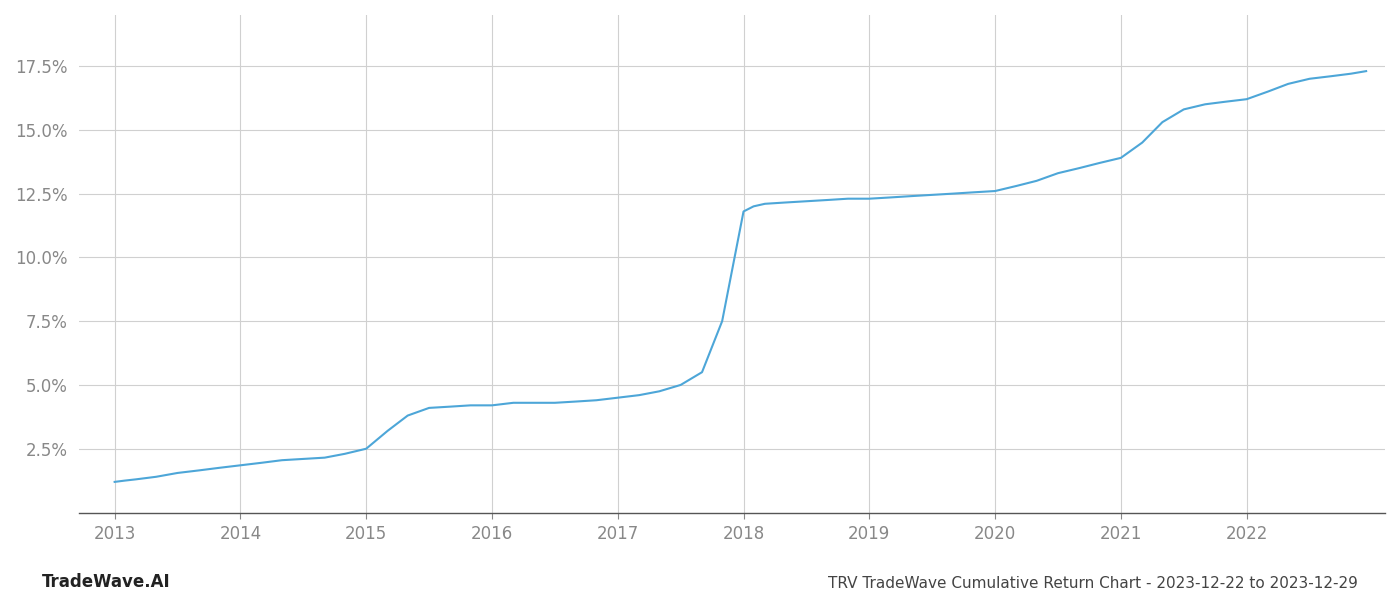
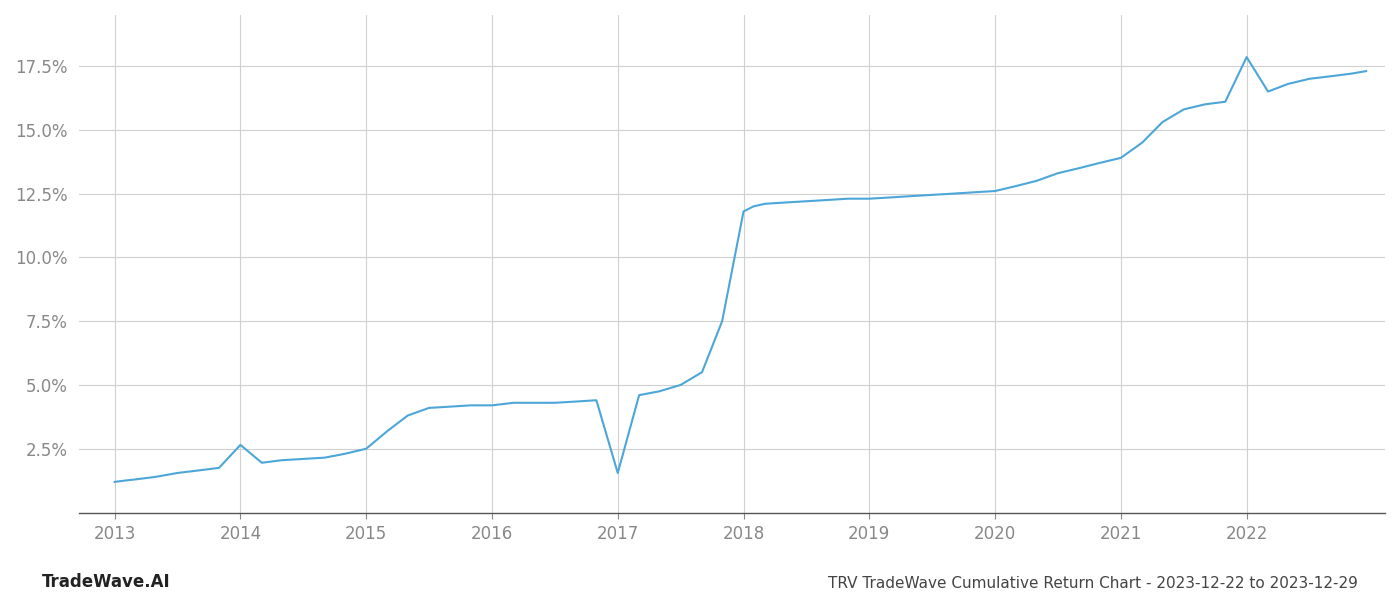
2014: 1.85% -> 2.65%
2017: 4.50% -> 1.55%
2022: 16.20% -> 17.85%
